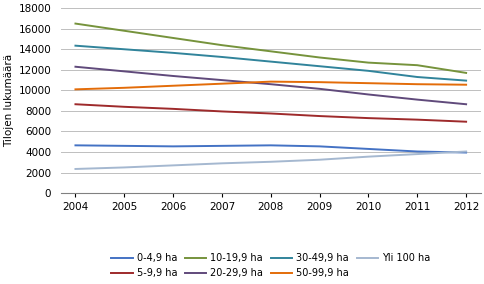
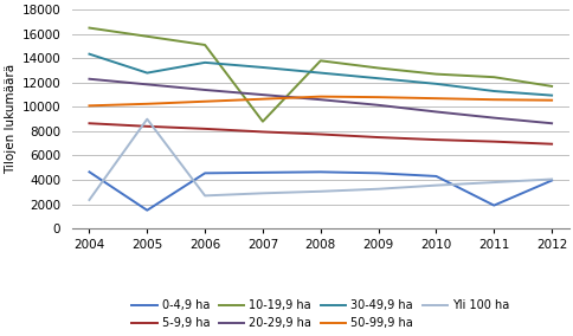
0-4,9 ha/2005: 4600 -> 1500
30-49,9 ha/2005: 14000 -> 12800
Yli 100 ha/2005: 2500 -> 9000
10-19,9 ha/2007: 14400 -> 8800
0-4,9 ha/2011: 4000 -> 1900
